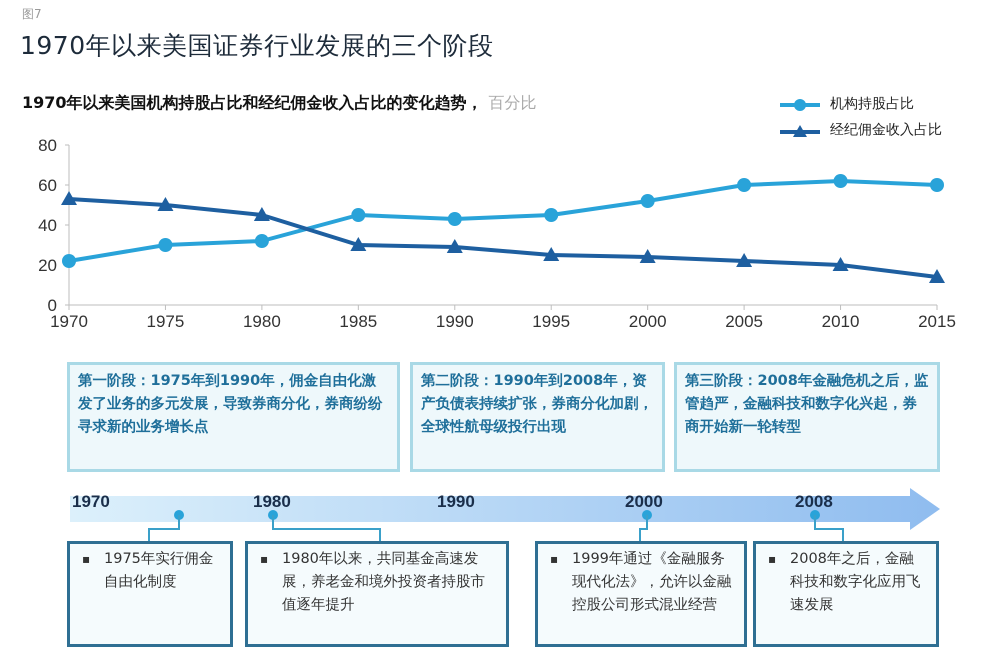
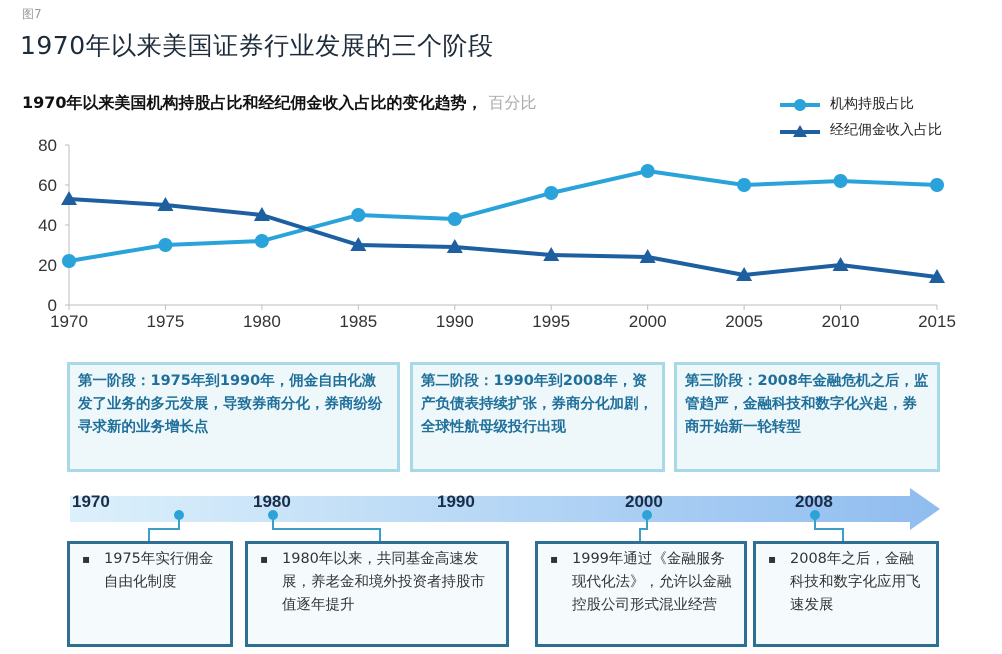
机构持股占比/1995: 45 -> 56
机构持股占比/2000: 52 -> 67
经纪佣金收入占比/2005: 22 -> 15
